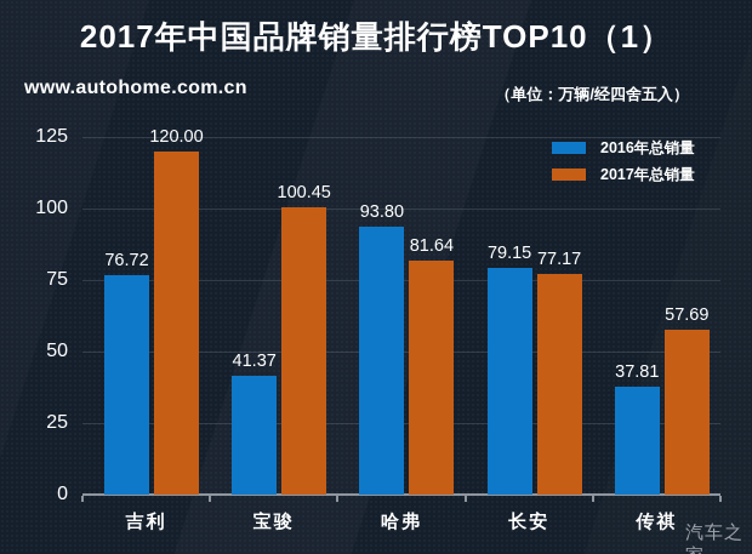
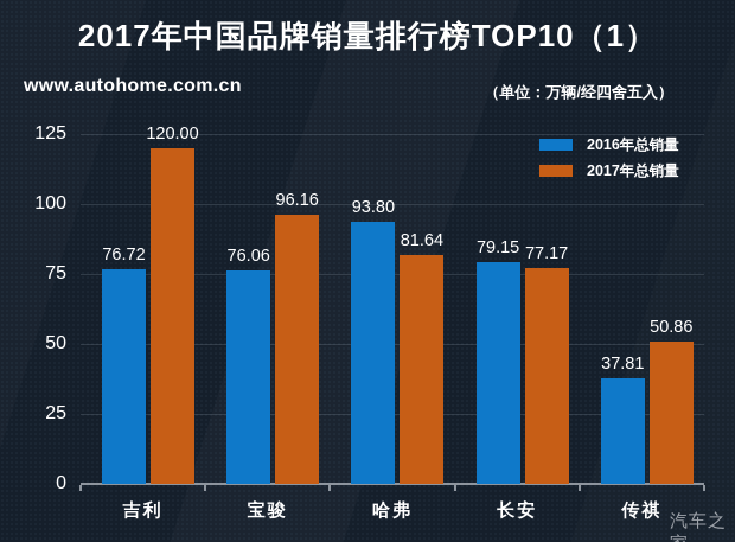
2016年总销量/宝骏: 41.37 -> 76.06
2017年总销量/宝骏: 100.45 -> 96.16
2017年总销量/传祺: 57.69 -> 50.86
